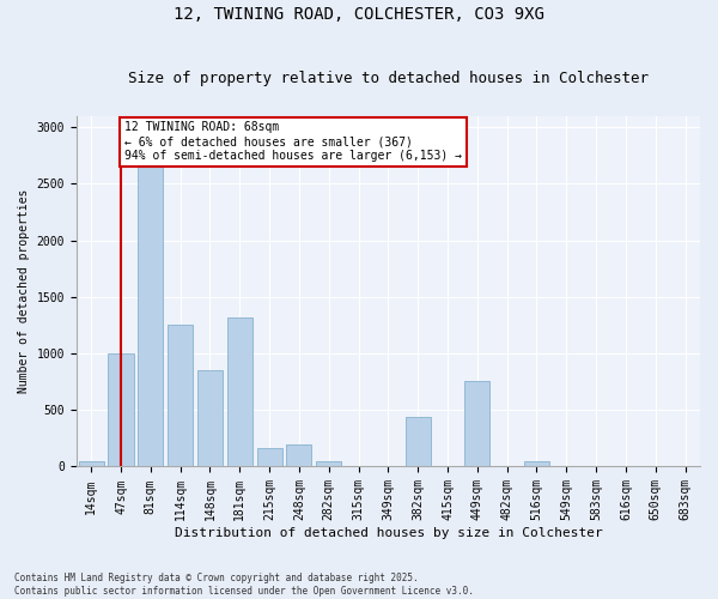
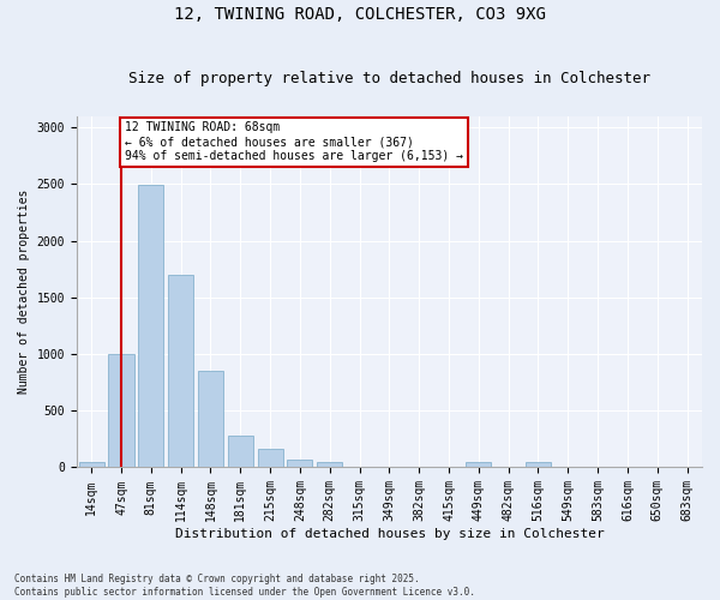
81sqm: 2680 -> 2490
114sqm: 1260 -> 1700
181sqm: 1320 -> 280
248sqm: 200 -> 60
382sqm: 440 -> 0
449sqm: 760 -> 50
